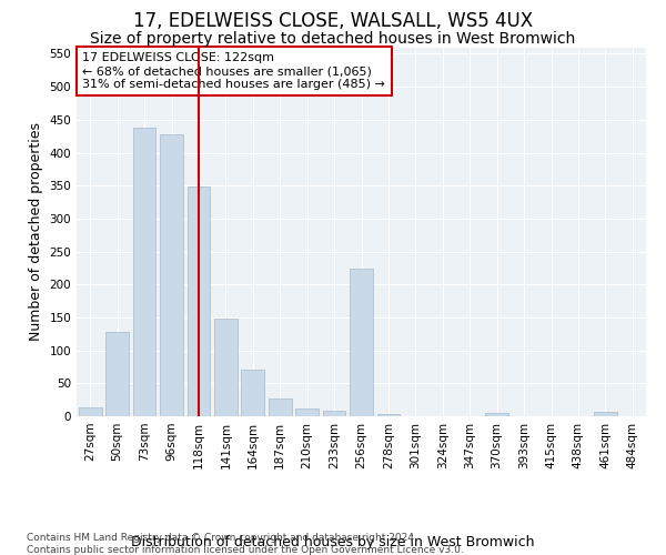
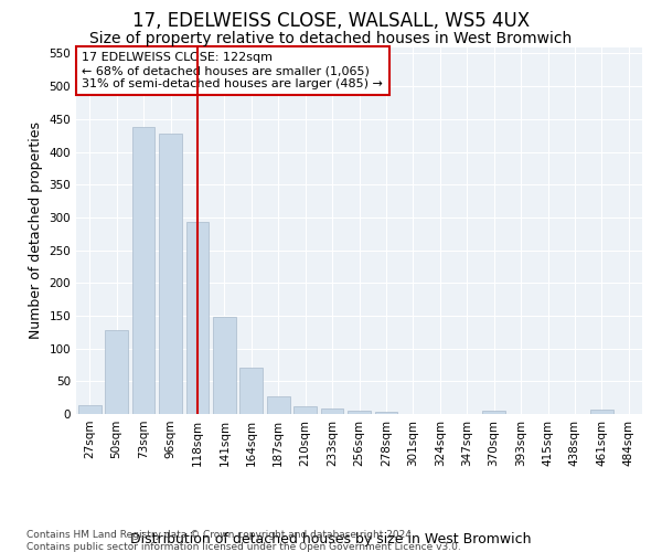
118sqm: 348 -> 293
256sqm: 224 -> 5
